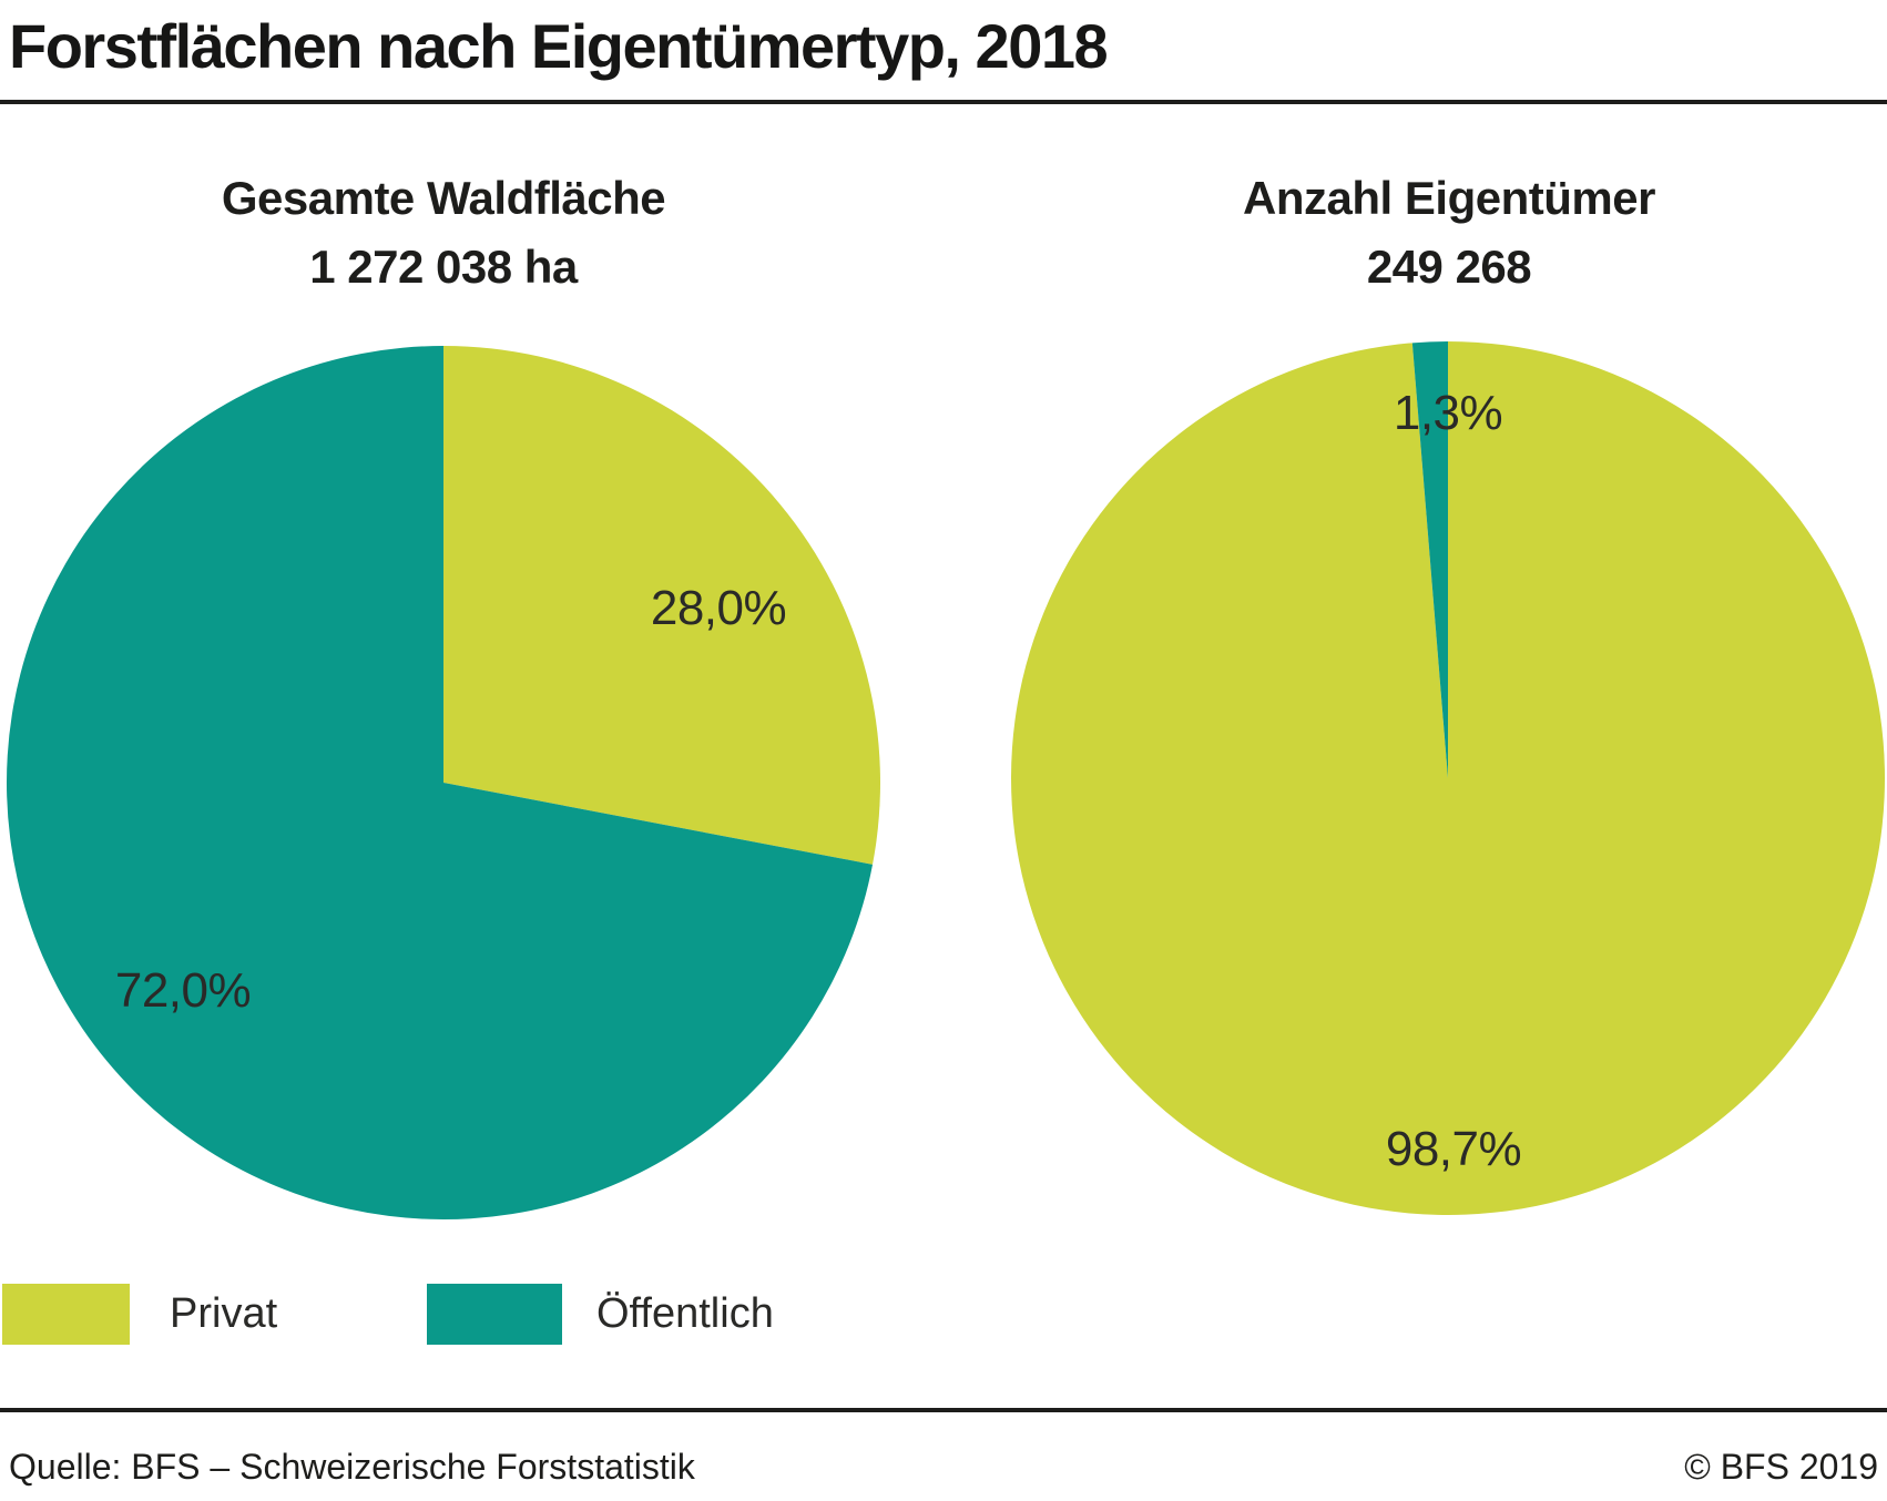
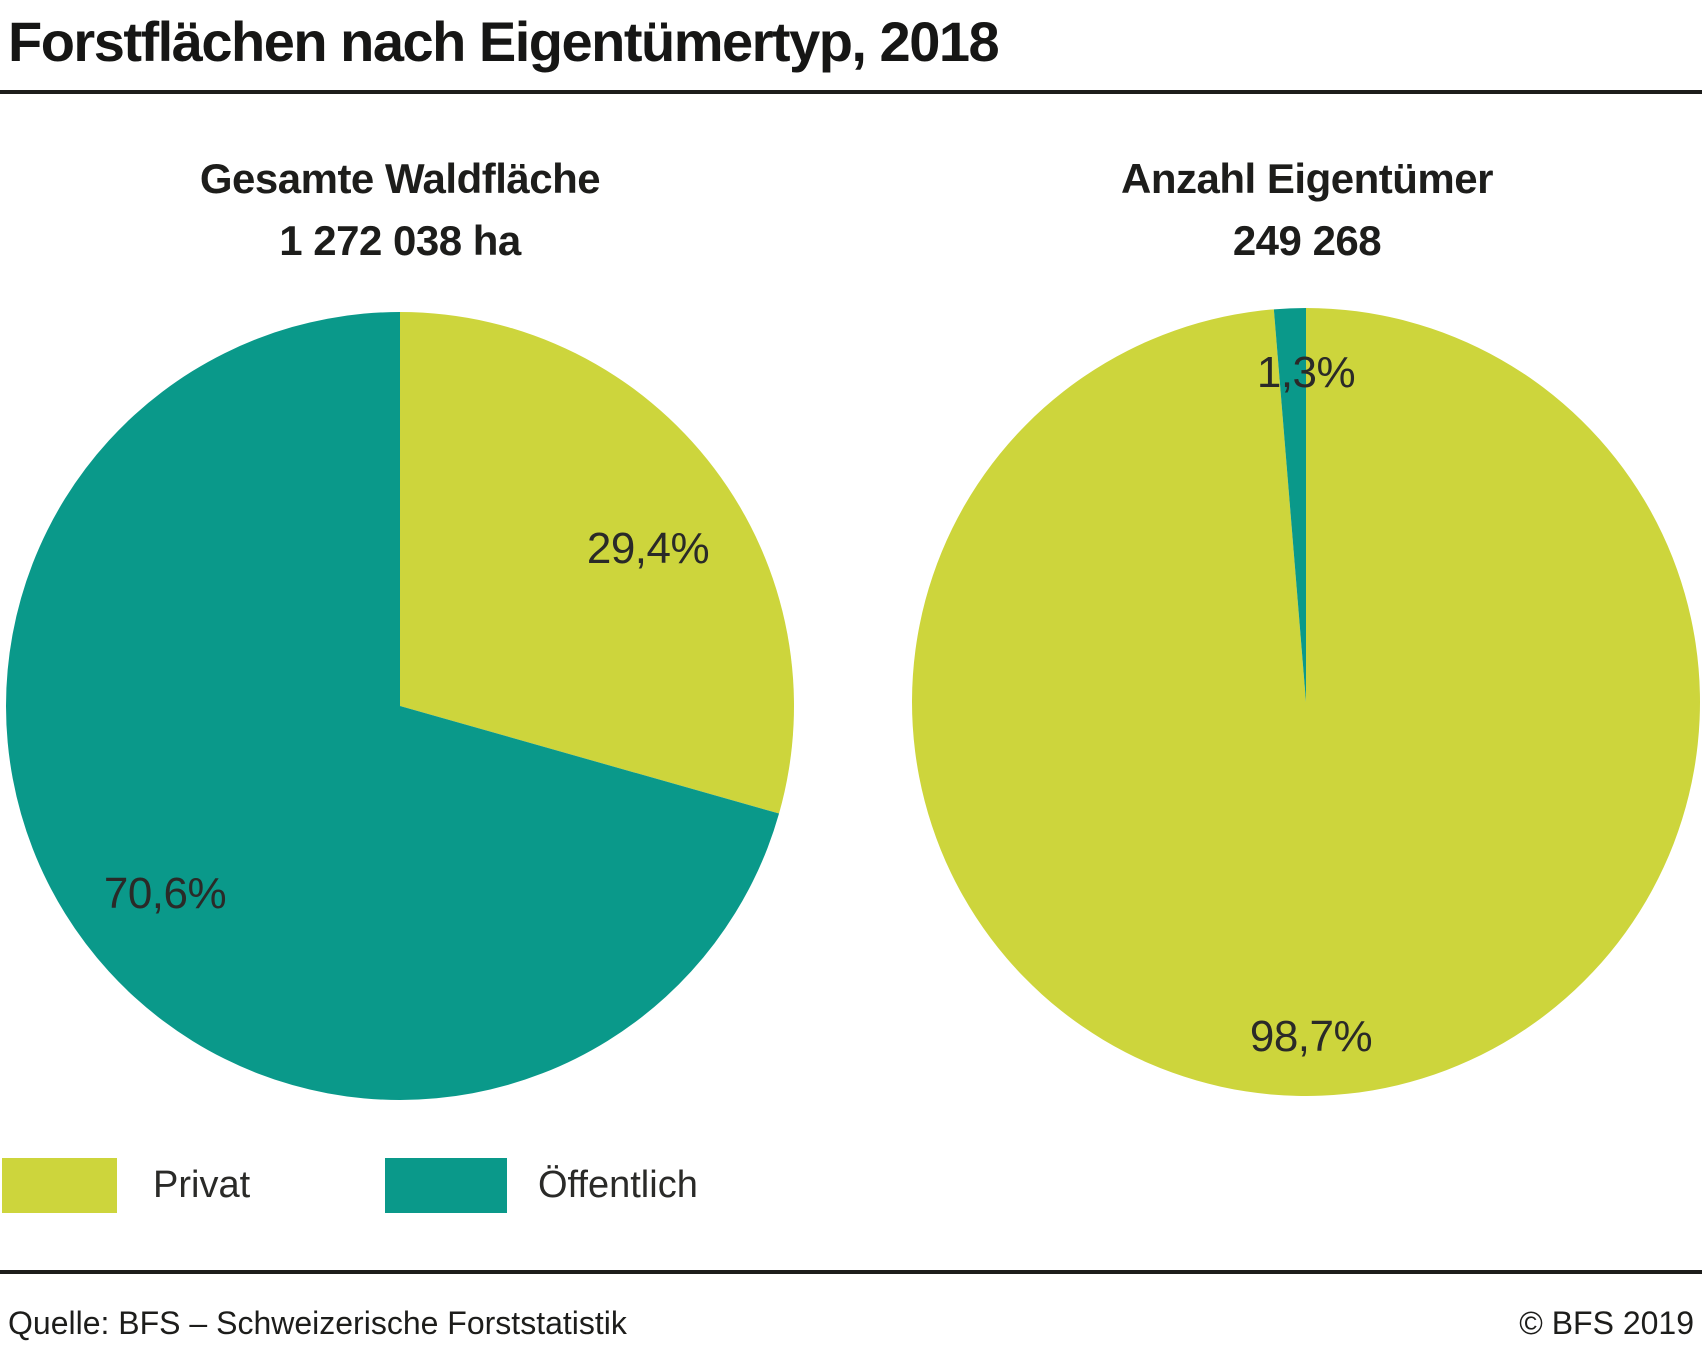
Gesamte Waldfläche/Privat: 28,0% -> 29,4%
Gesamte Waldfläche/Öffentlich: 72,0% -> 70,6%
